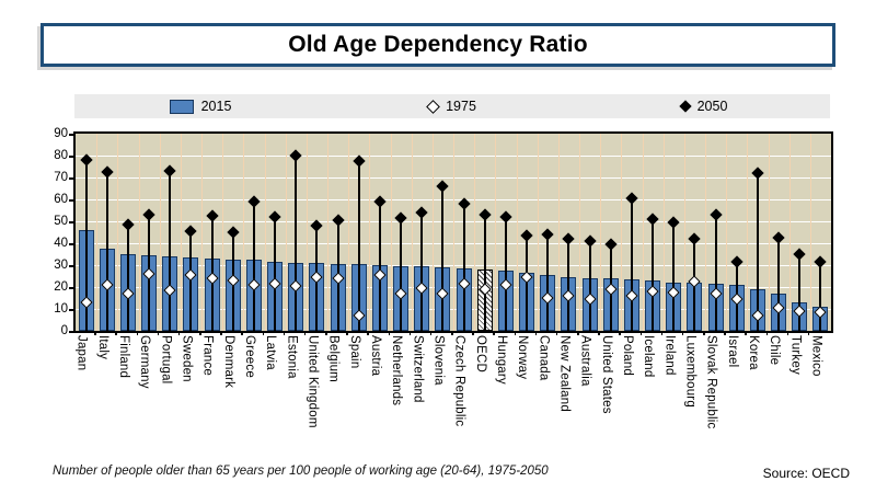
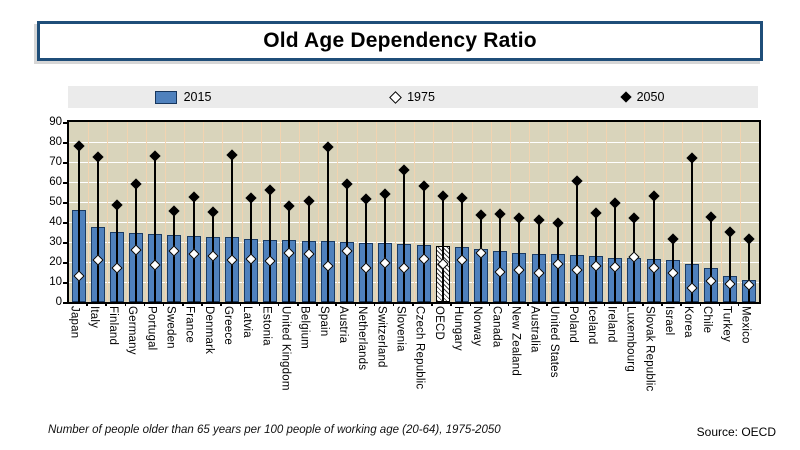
2050/Germany: 53 -> 59
2050/Greece: 59 -> 74
2050/Estonia: 80 -> 56
1975/Spain: 7 -> 18
2050/Iceland: 51 -> 44
